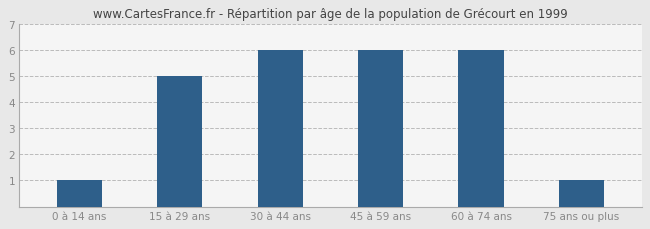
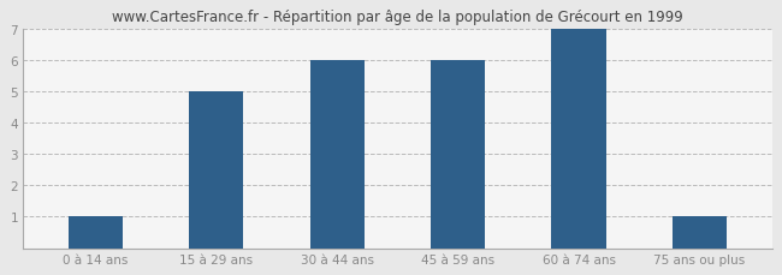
60 à 74 ans: 6 -> 7
